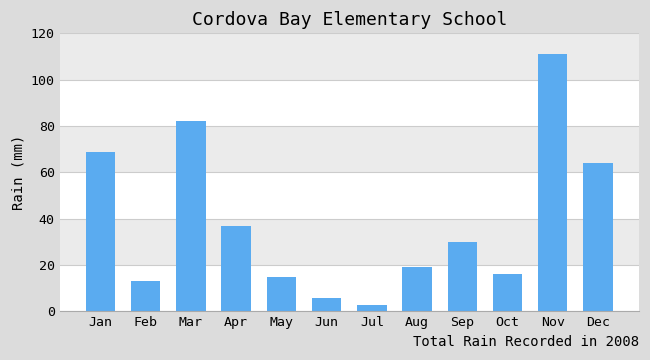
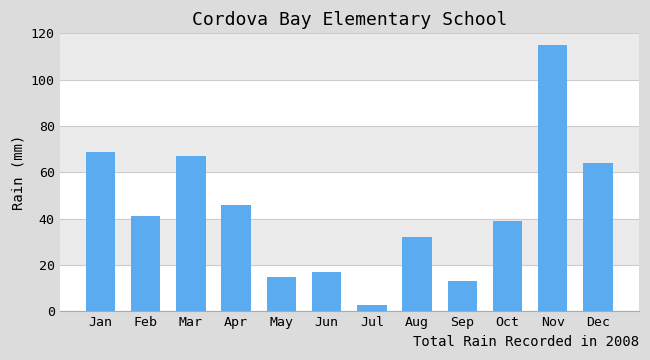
Feb: 13 -> 41
Mar: 82 -> 67
Apr: 37 -> 46
Jun: 6 -> 17
Aug: 19 -> 32
Sep: 30 -> 13
Oct: 16 -> 39
Nov: 111 -> 115
